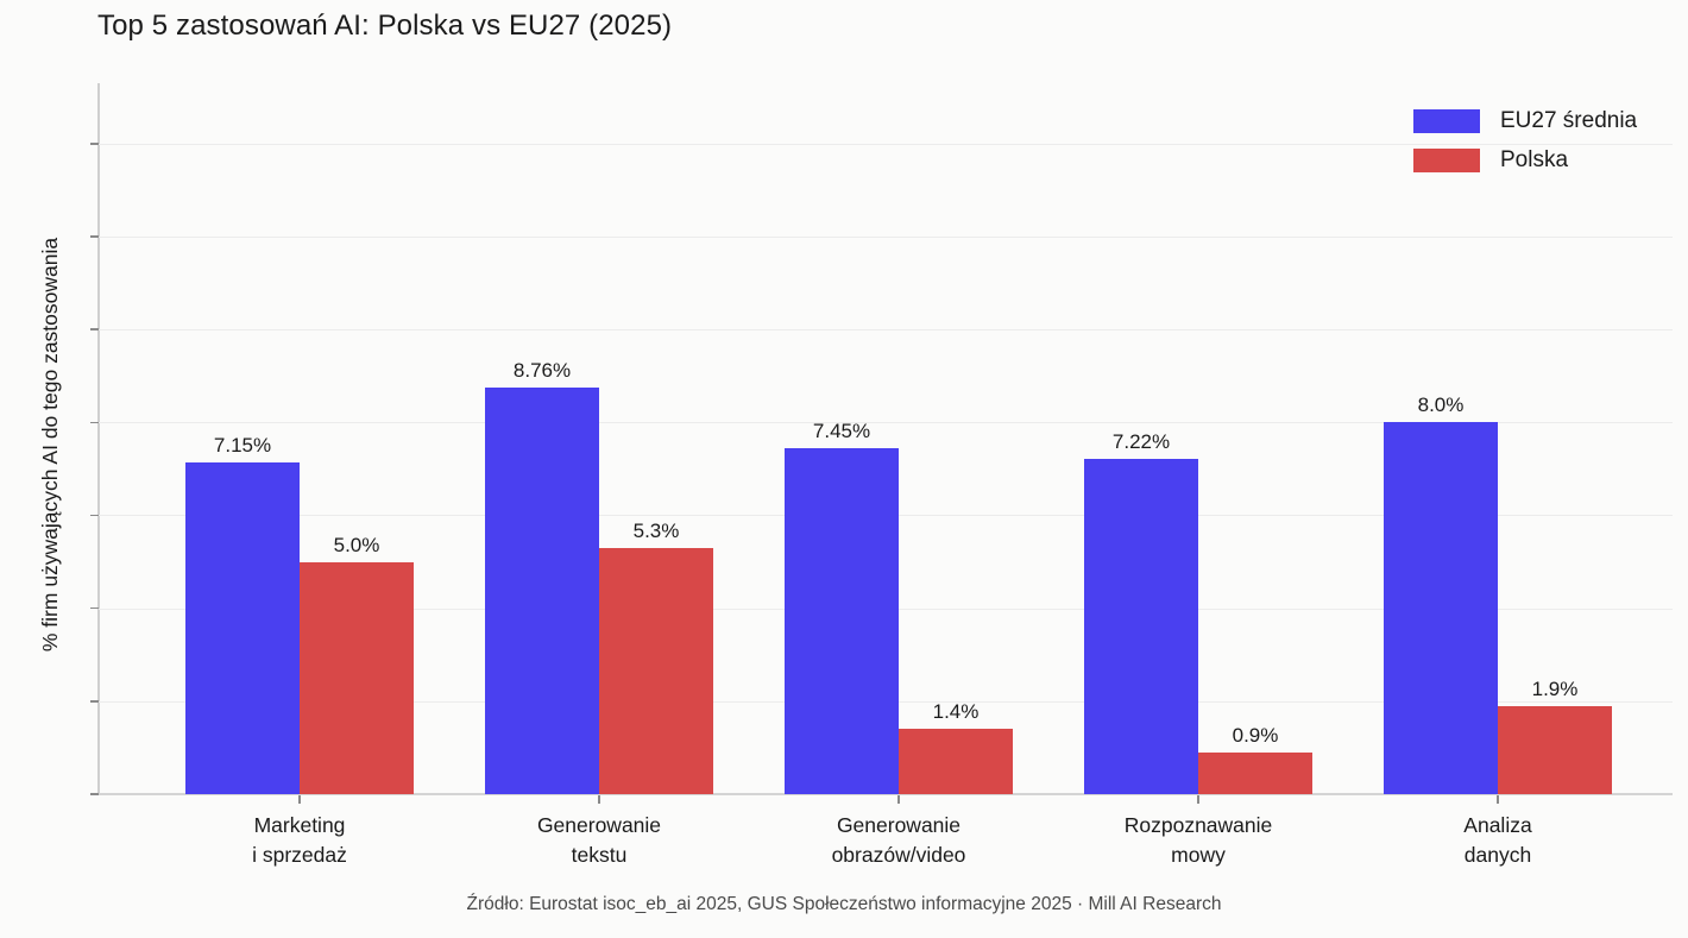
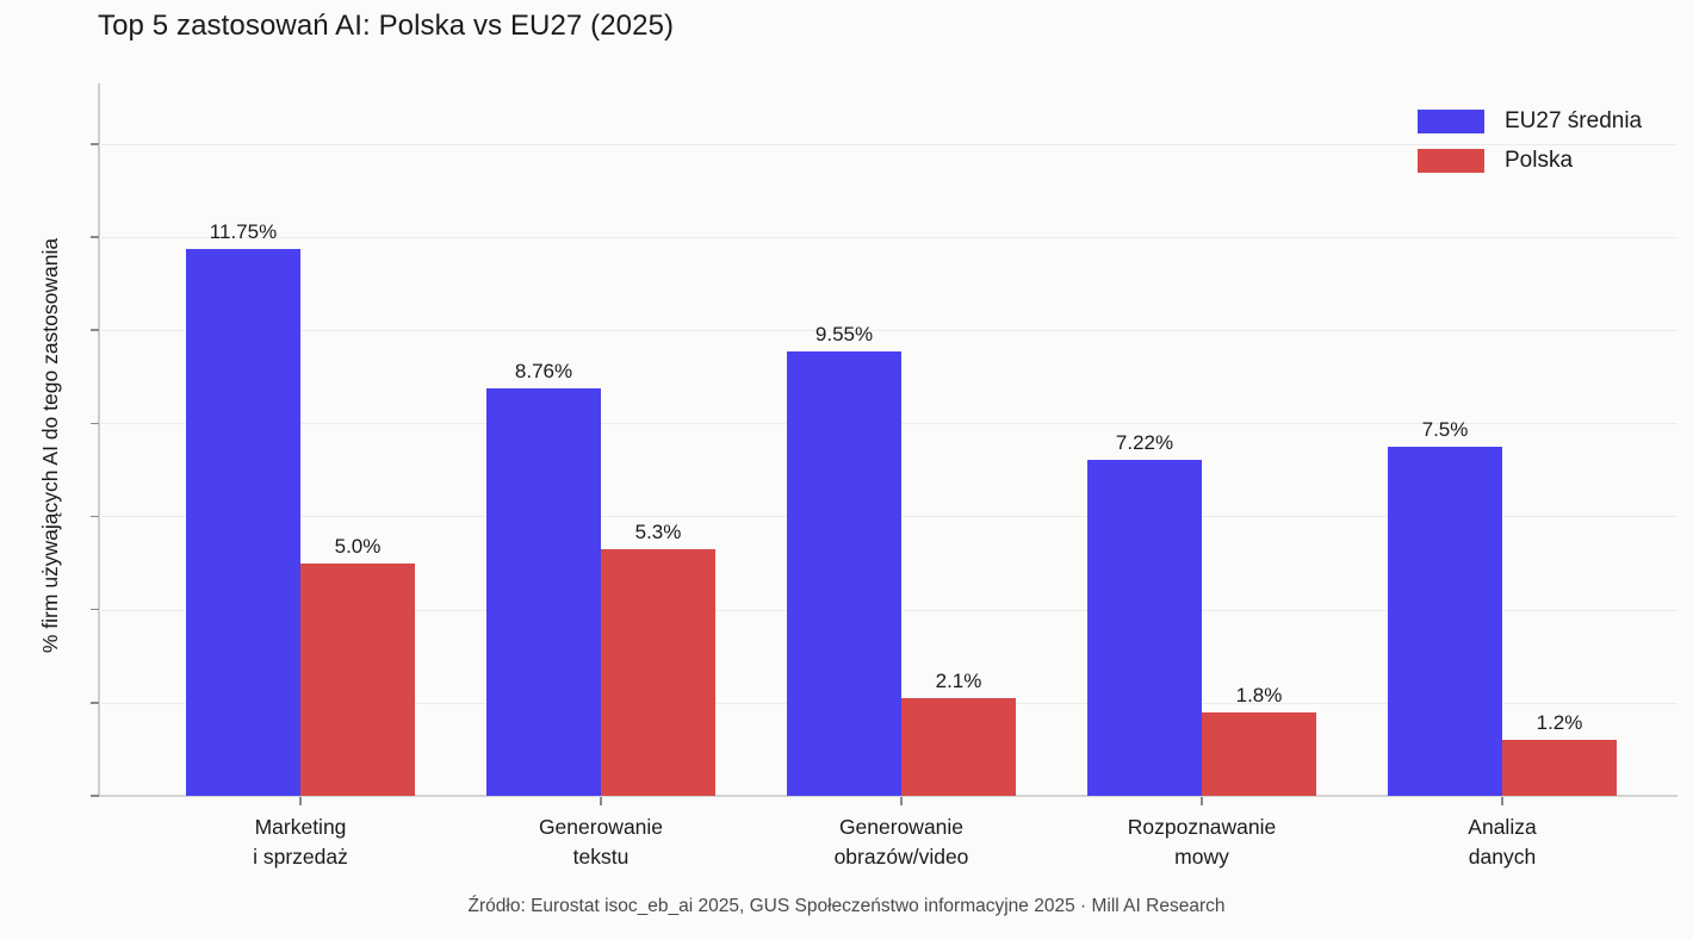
EU27 średnia/Marketing i sprzedaż: 7.15% -> 11.75%
EU27 średnia/Generowanie obrazów/video: 7.45% -> 9.55%
Polska/Generowanie obrazów/video: 1.4% -> 2.1%
Polska/Rozpoznawanie mowy: 0.9% -> 1.8%
EU27 średnia/Analiza danych: 8.0% -> 7.5%
Polska/Analiza danych: 1.9% -> 1.2%
